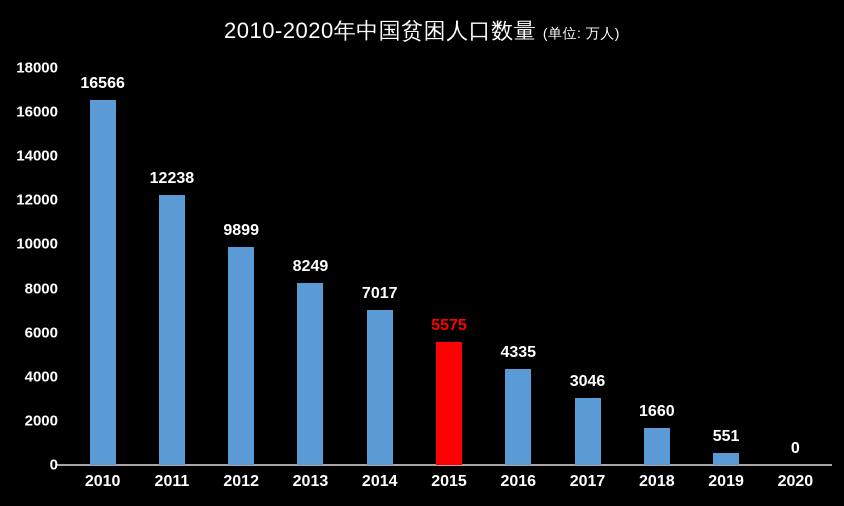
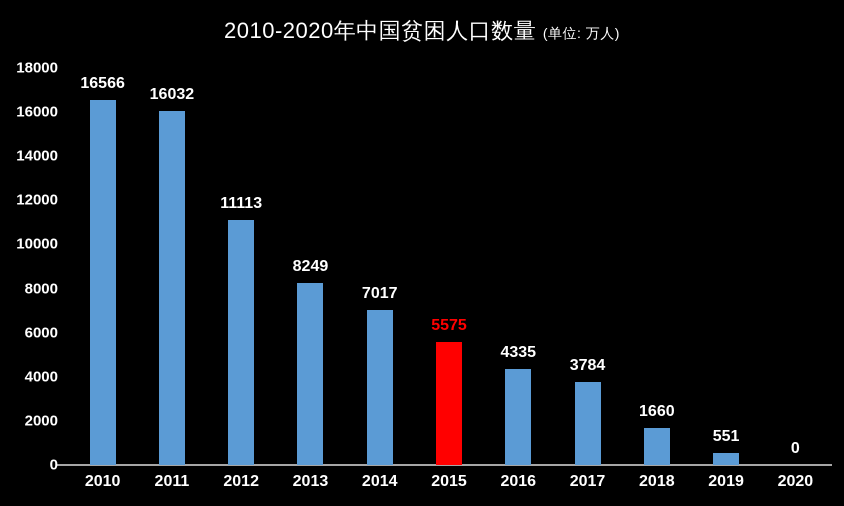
2011: 12238 -> 16032
2012: 9899 -> 11113
2017: 3046 -> 3784
